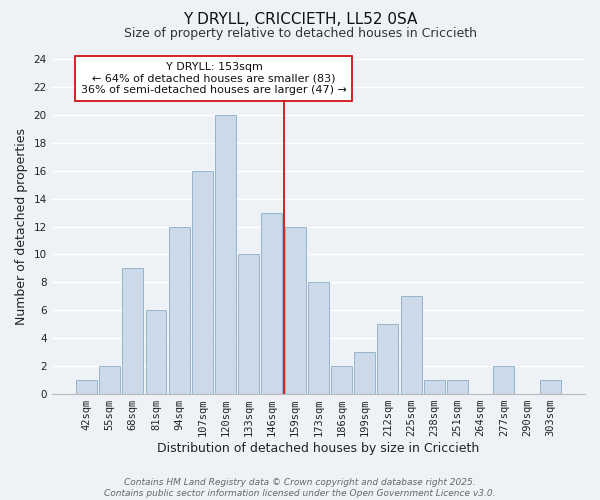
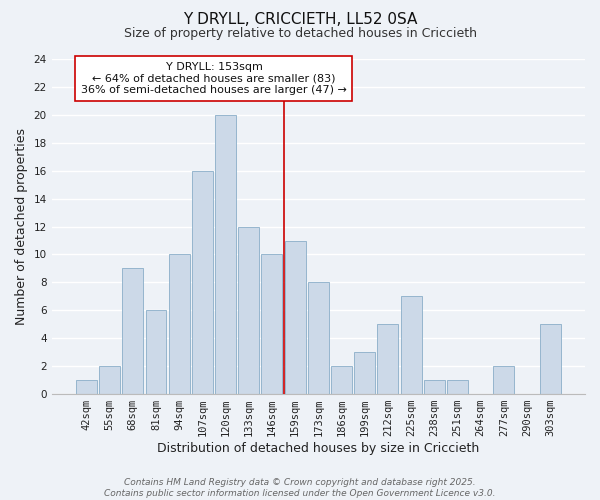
94sqm: 12 -> 10
133sqm: 10 -> 12
146sqm: 13 -> 10
159sqm: 12 -> 11
303sqm: 1 -> 5
